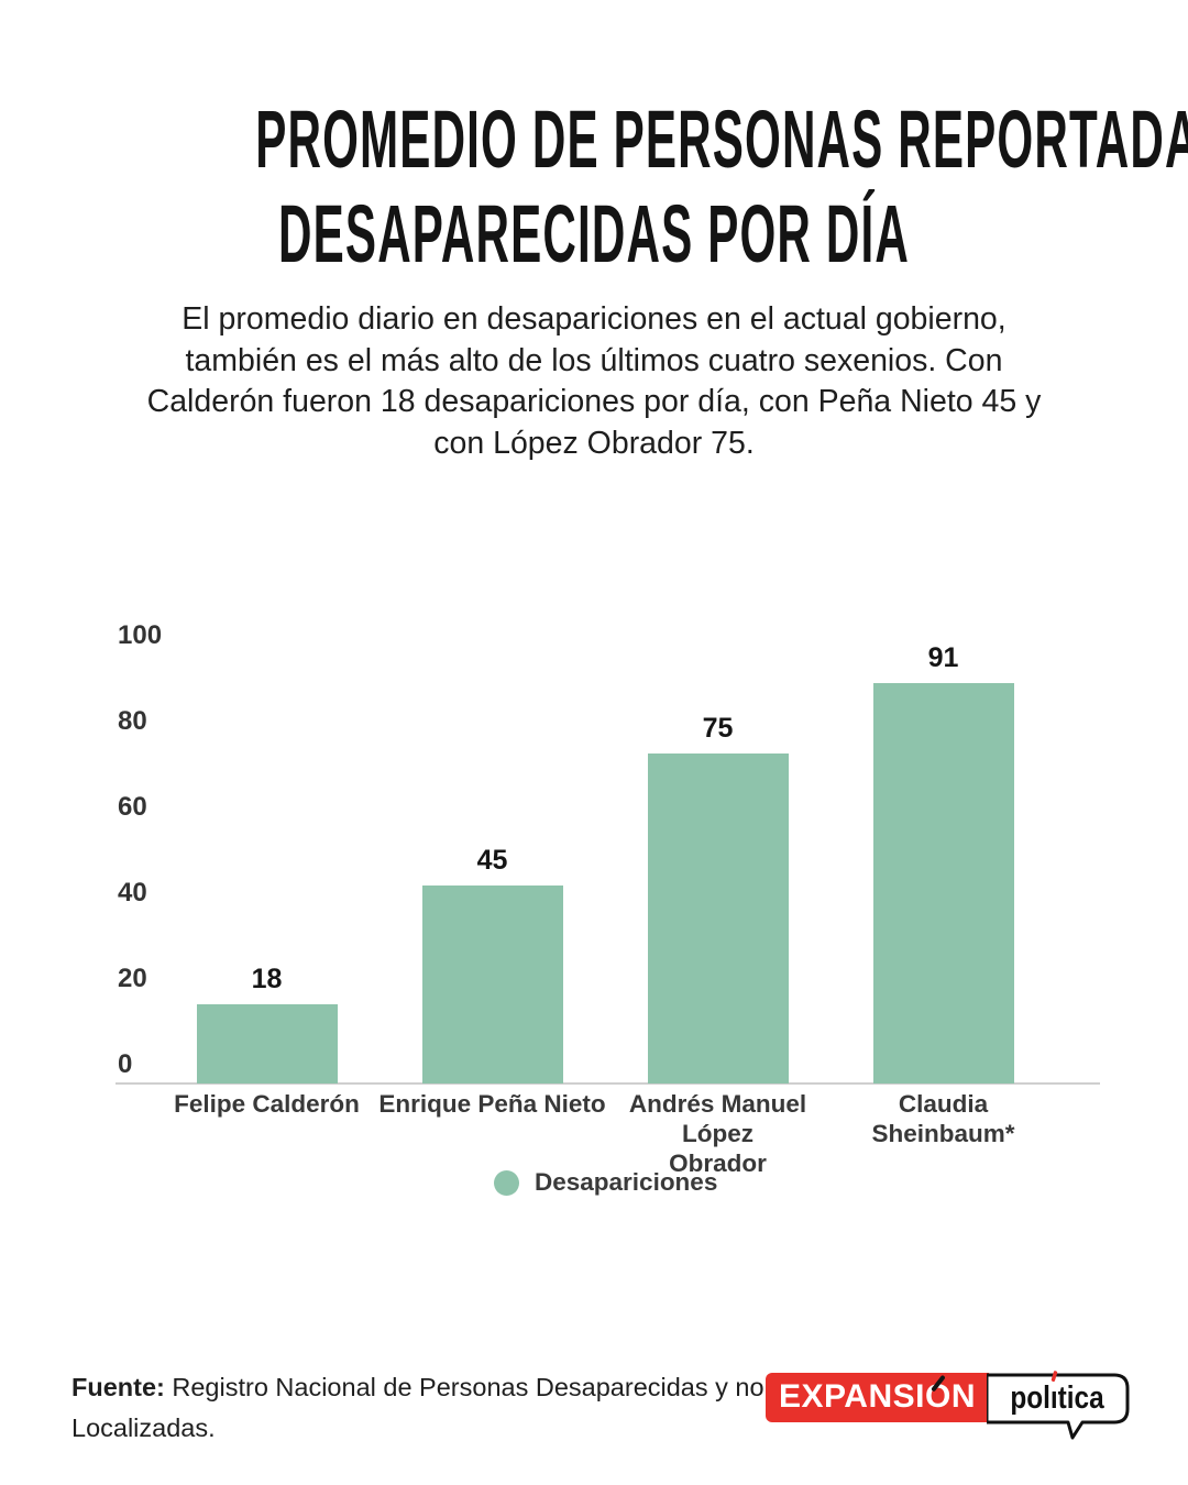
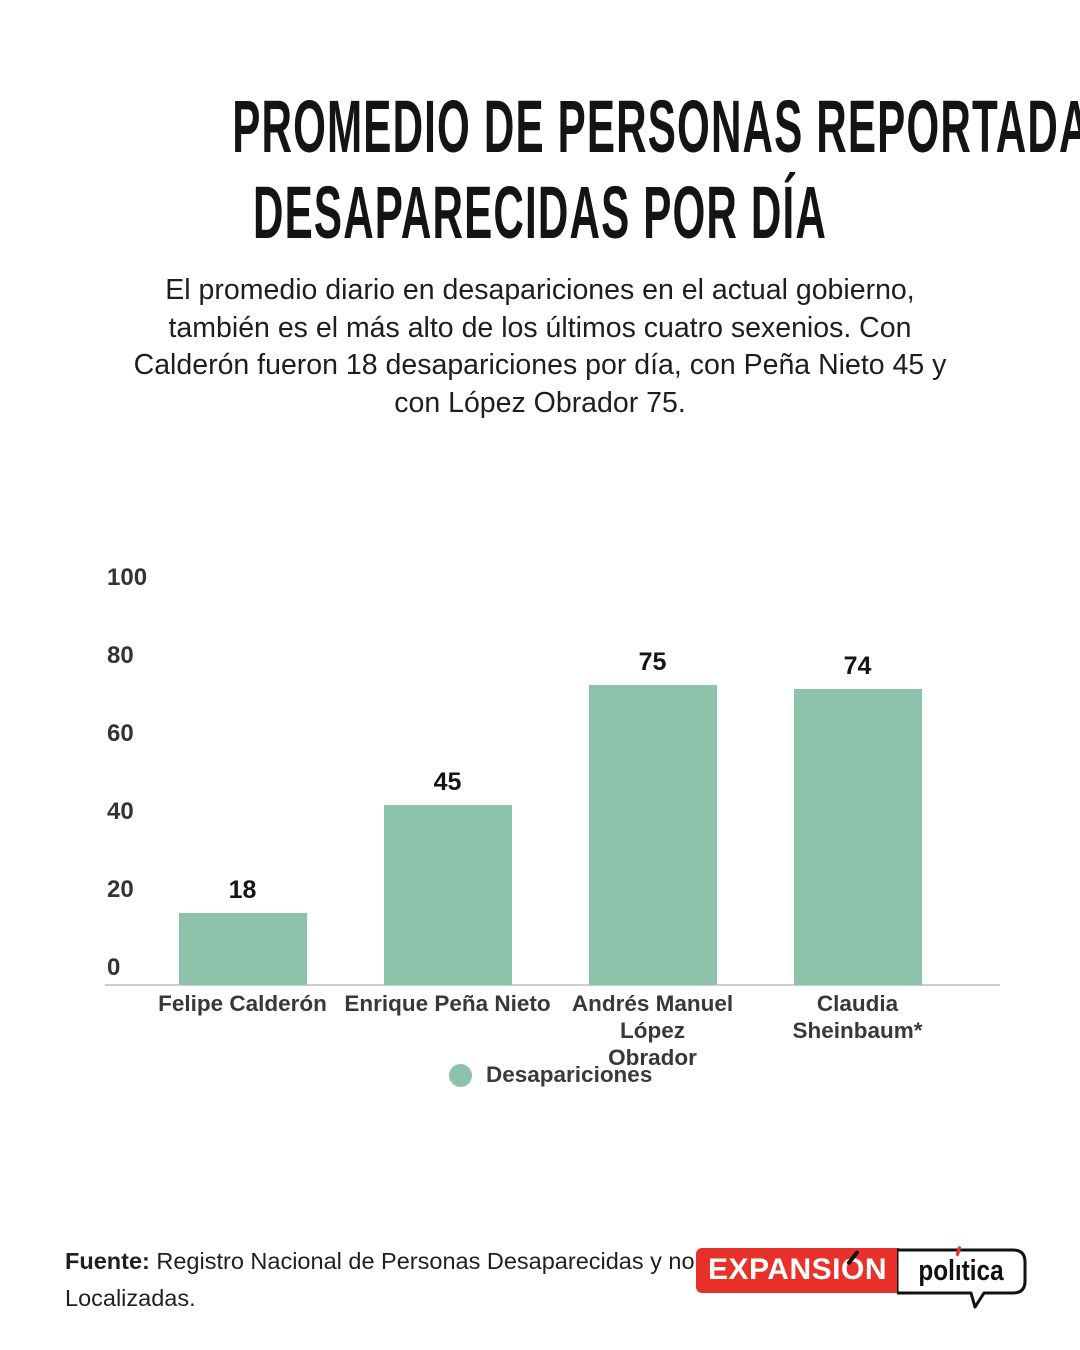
Claudia Sheinbaum*: 91 -> 74
